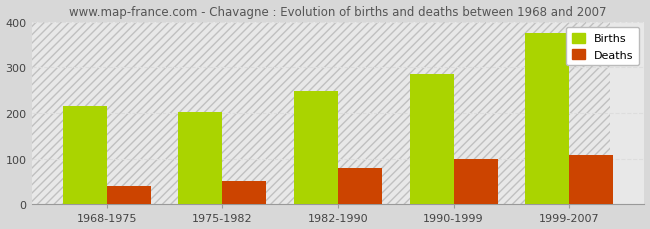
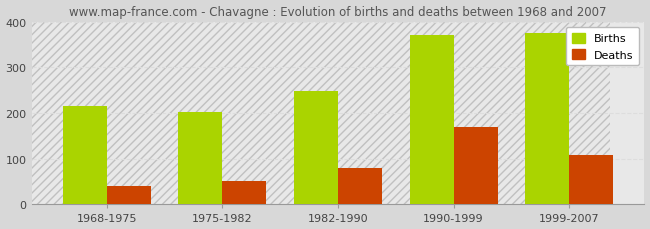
Births/1990-1999: 285 -> 370
Deaths/1990-1999: 100 -> 170
